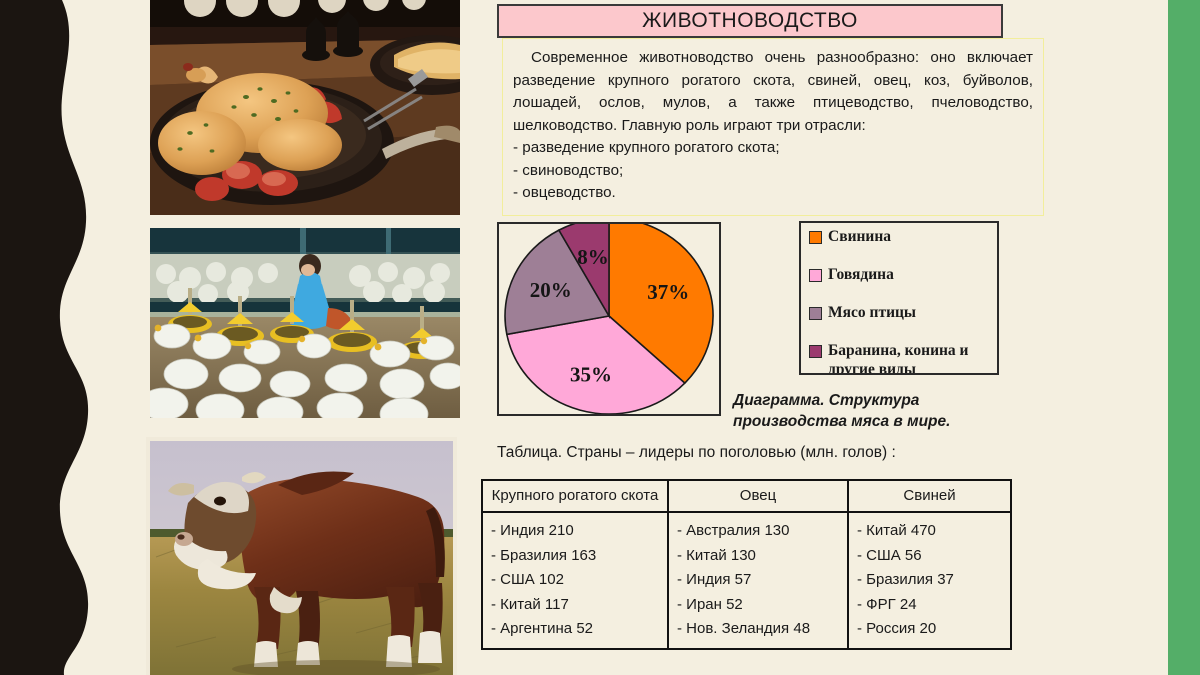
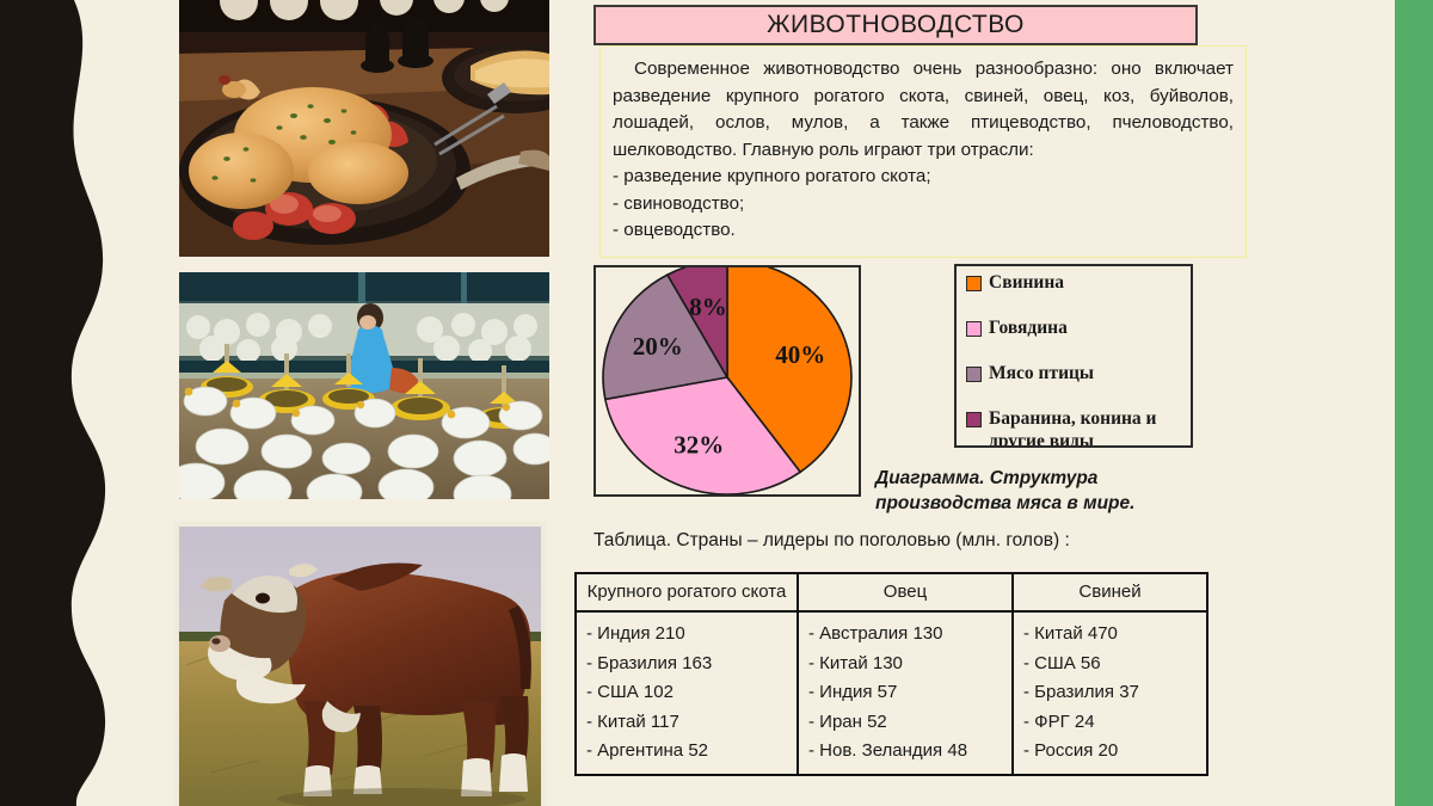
Свинина: 37% -> 40%
Говядина: 35% -> 32%
